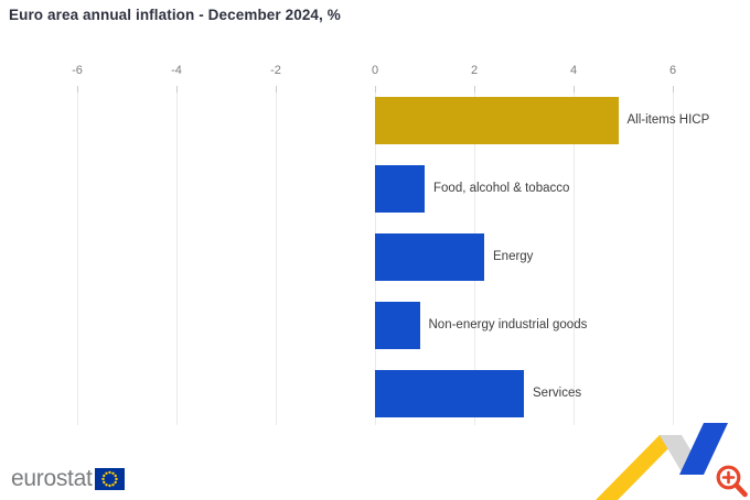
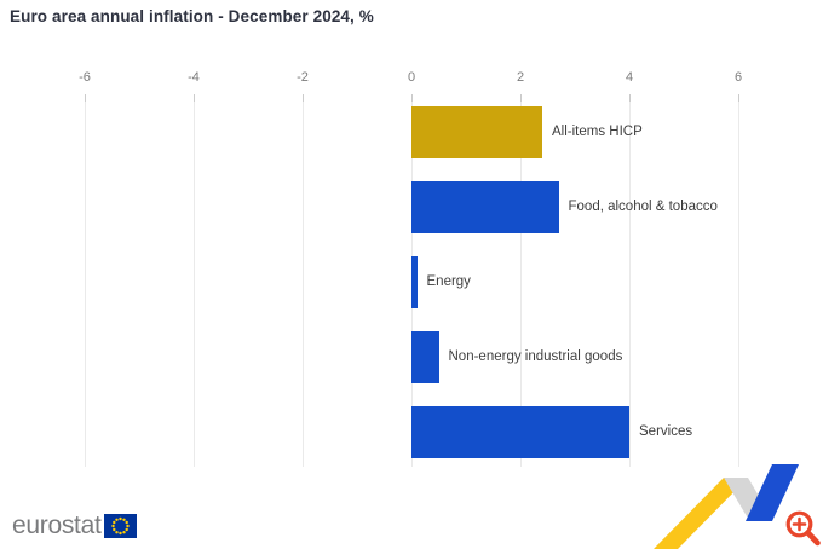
All-items HICP: 4.9 -> 2.4
Food, alcohol & tobacco: 1.0 -> 2.7
Energy: 2.2 -> 0.1
Non-energy industrial goods: 0.9 -> 0.5
Services: 3.0 -> 4.0
